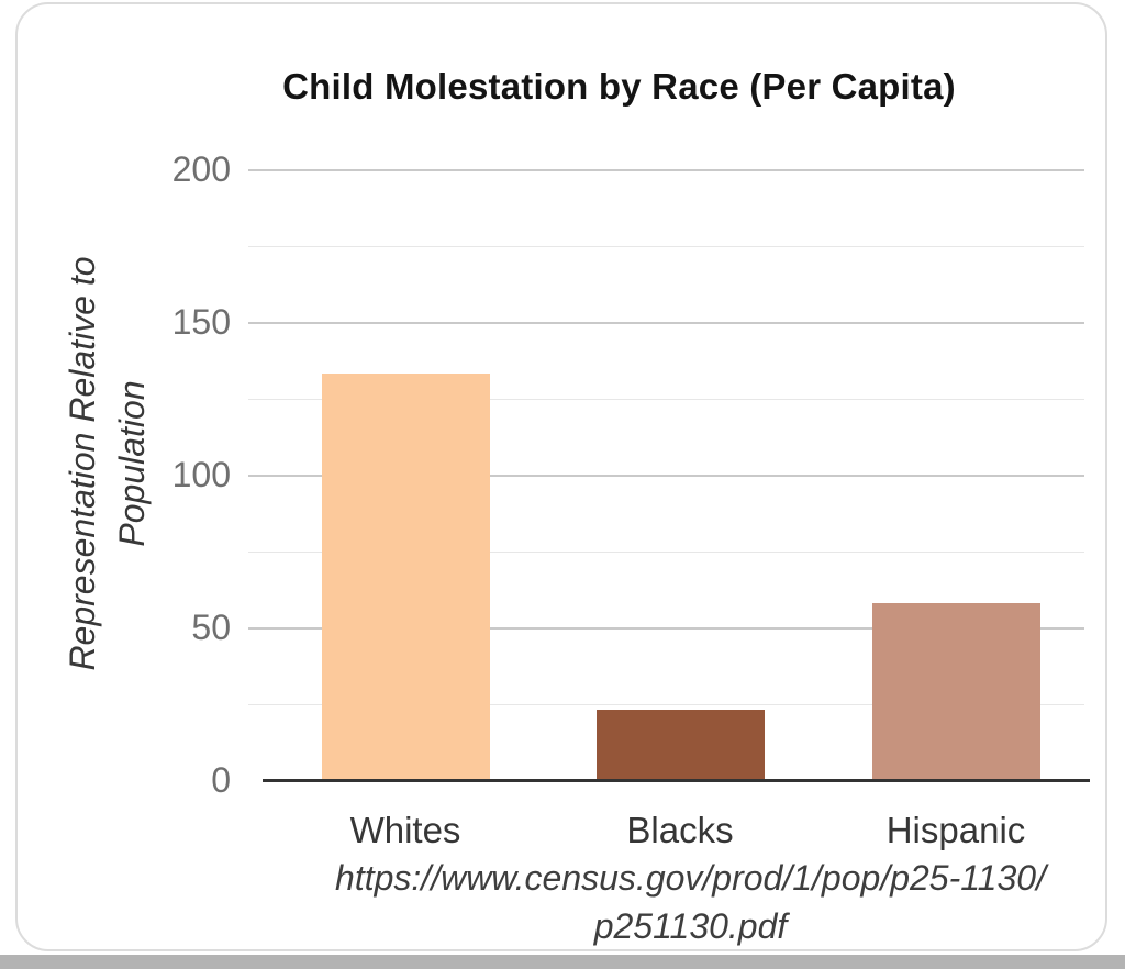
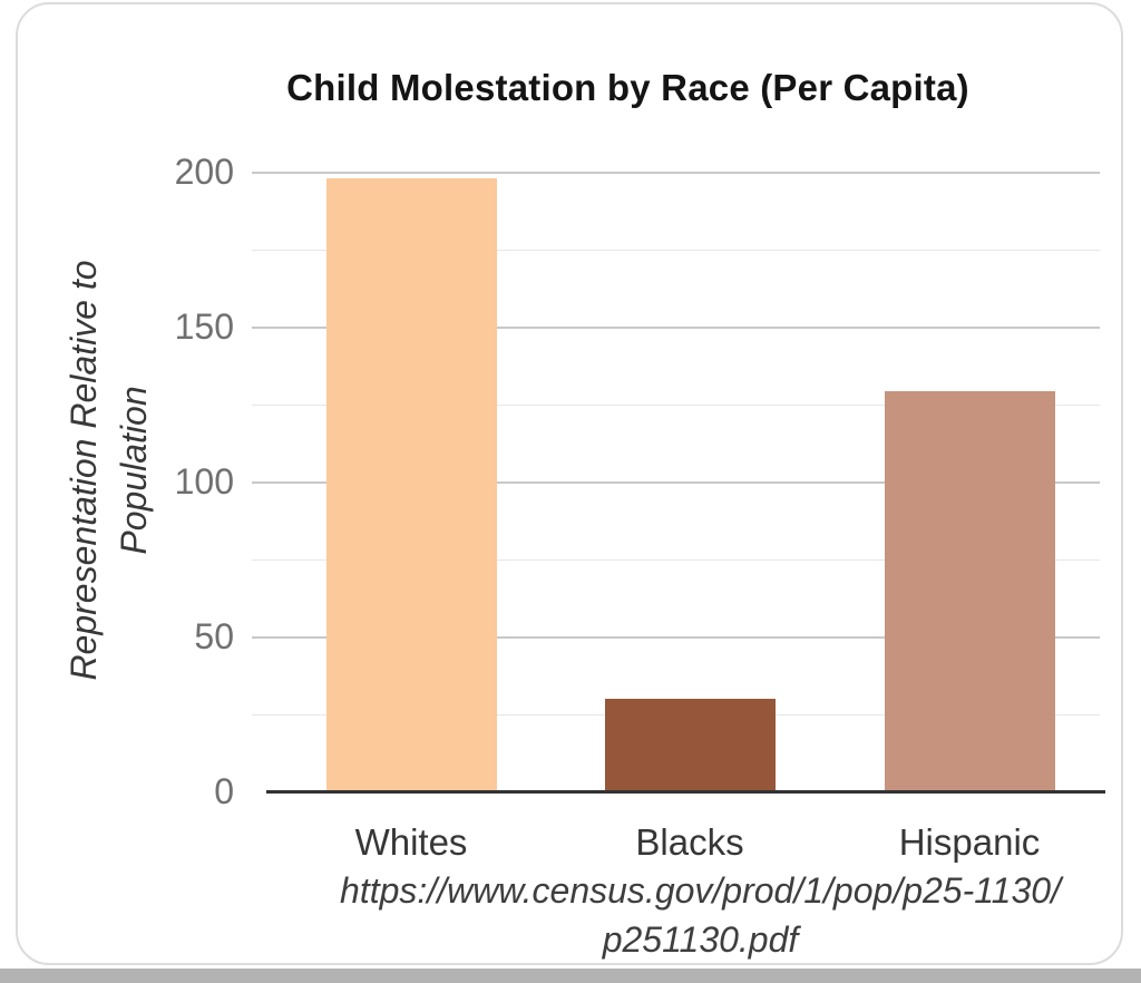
Whites: 133 -> 198
Blacks: 23 -> 30
Hispanic: 58 -> 129
